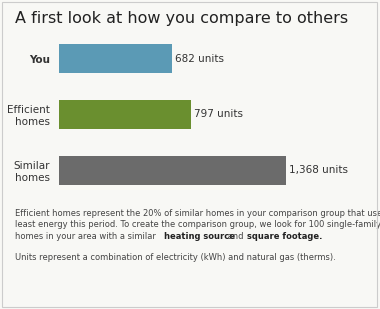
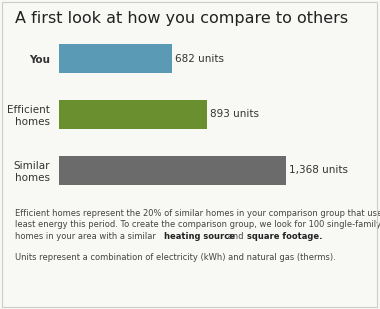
Efficient homes: 797 -> 893
